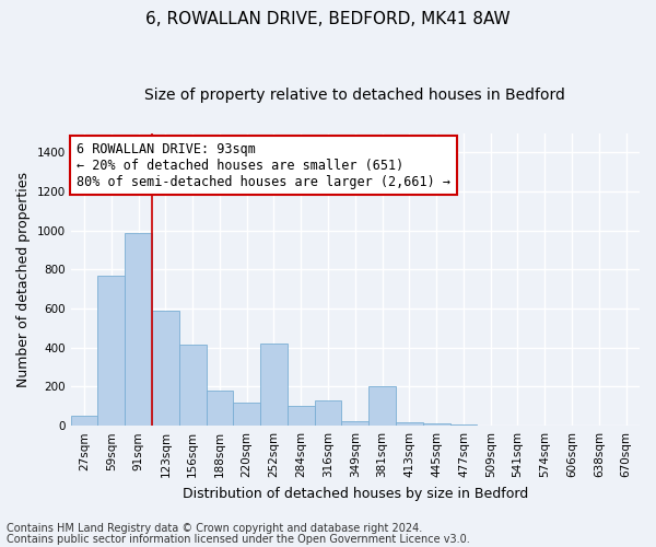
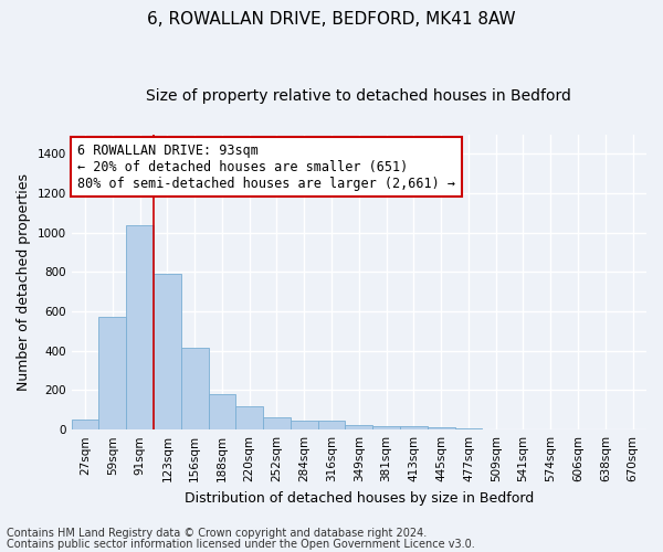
59sqm: 770 -> 570
91sqm: 990 -> 1040
123sqm: 590 -> 790
252sqm: 420 -> 60
284sqm: 100 -> 50
316sqm: 130 -> 50
381sqm: 200 -> 20
